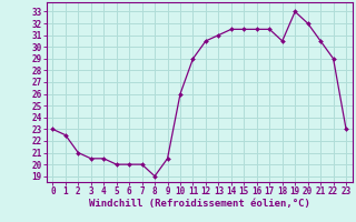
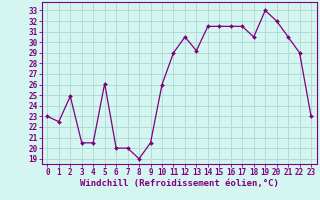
2: 21.0 -> 24.9
5: 20.0 -> 26.1
13: 31.0 -> 29.2
